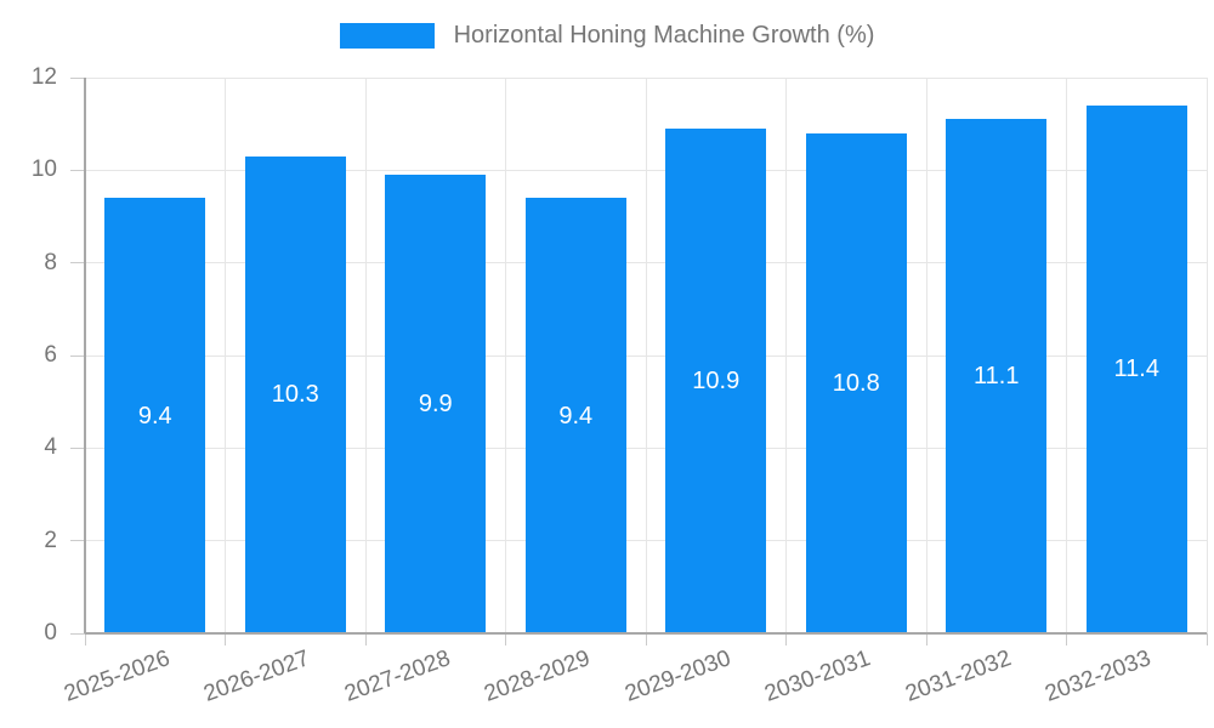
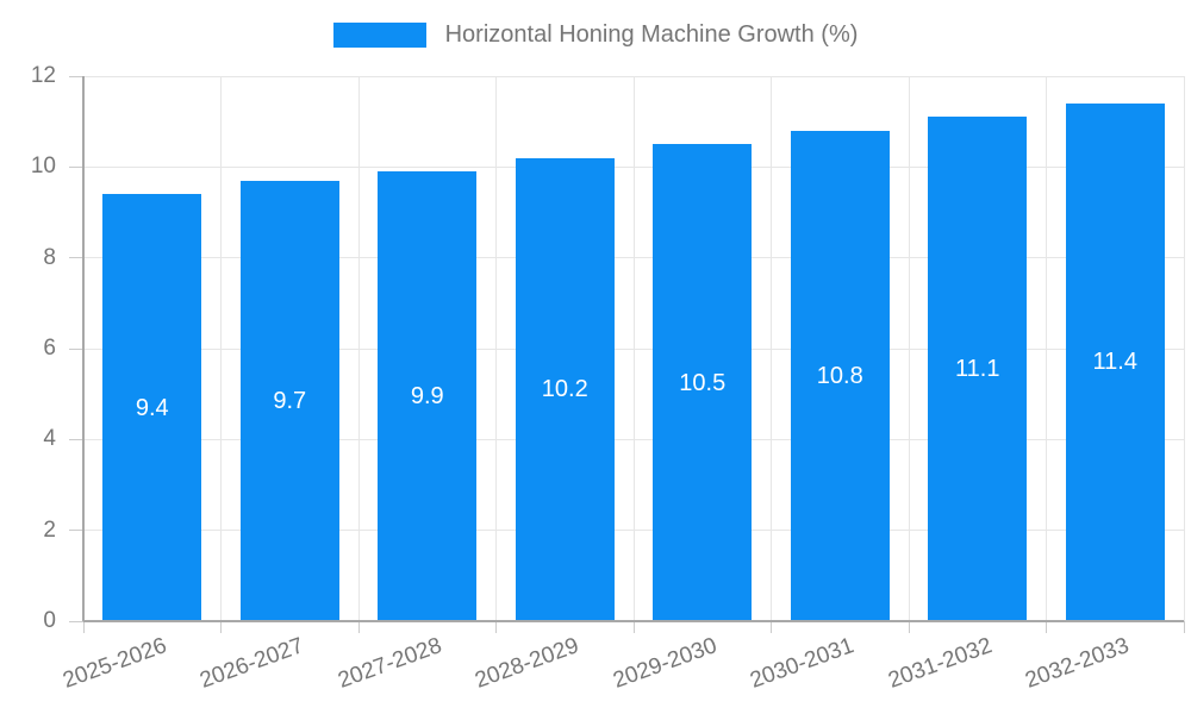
2026-2027: 10.3 -> 9.7
2028-2029: 9.4 -> 10.2
2029-2030: 10.9 -> 10.5
